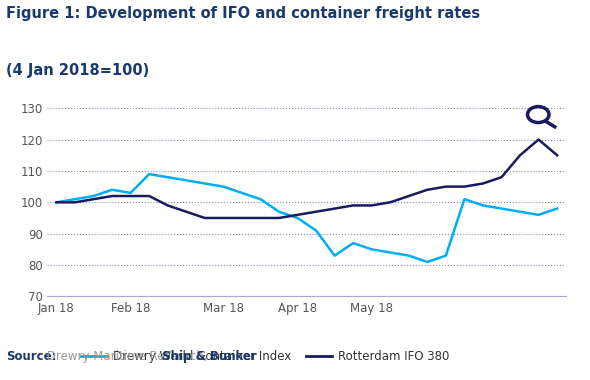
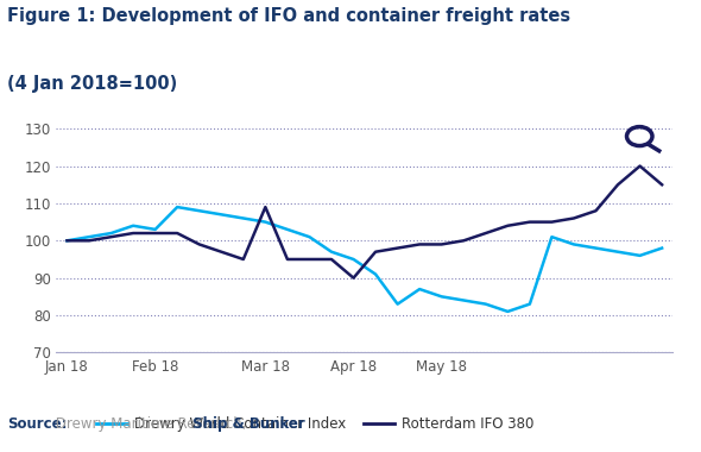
Rotterdam IFO 380/Mar 18: 95 -> 109
Rotterdam IFO 380/Apr 18: 96 -> 90
